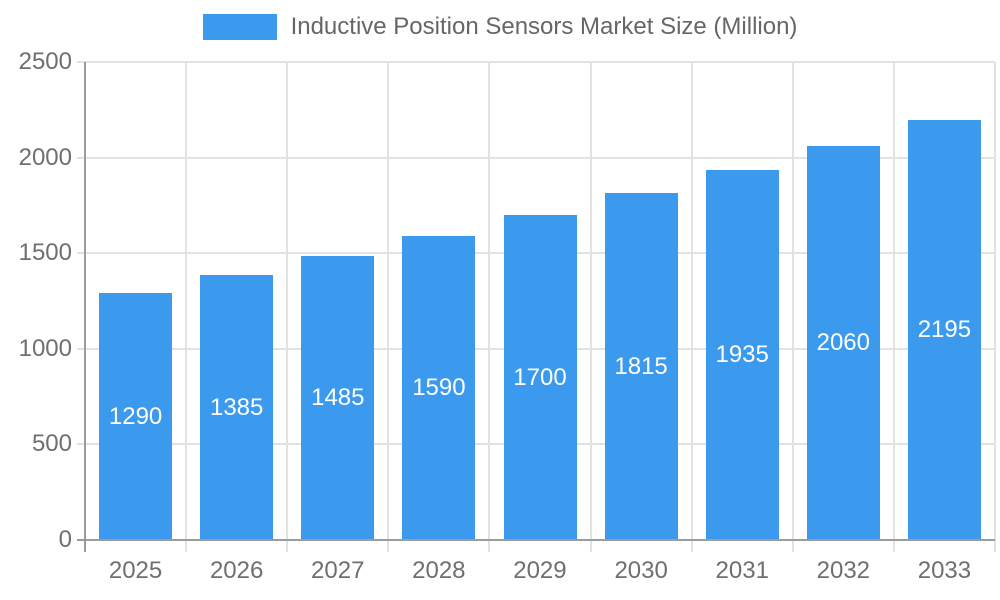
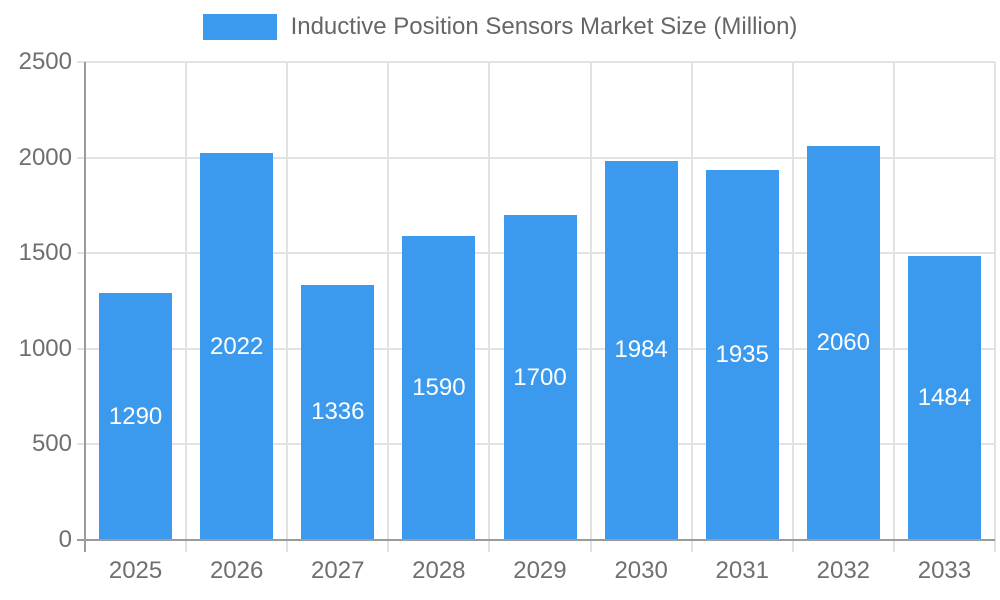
2026: 1385 -> 2022
2027: 1485 -> 1336
2030: 1815 -> 1984
2033: 2195 -> 1484
